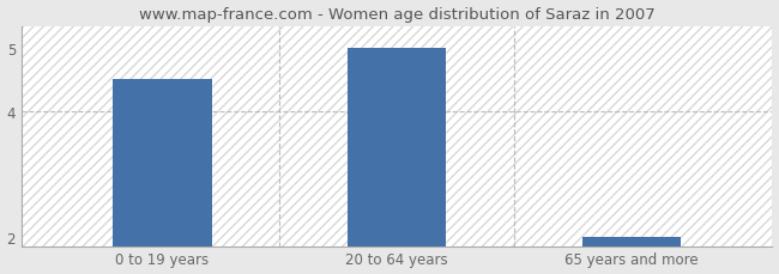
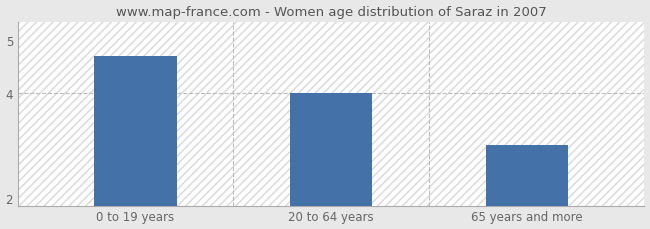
0 to 19 years: 4.5 -> 4.7
20 to 64 years: 5.0 -> 4.0
65 years and more: 2.0 -> 3.0
